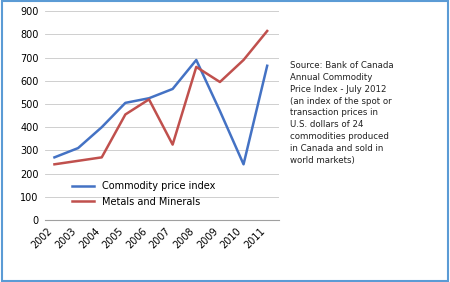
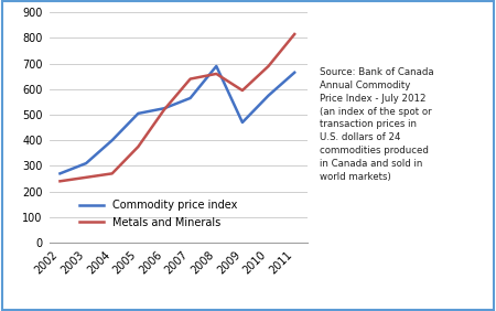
Metals and Minerals/2005: 455 -> 375
Metals and Minerals/2007: 325 -> 640
Commodity price index/2010: 240 -> 575
